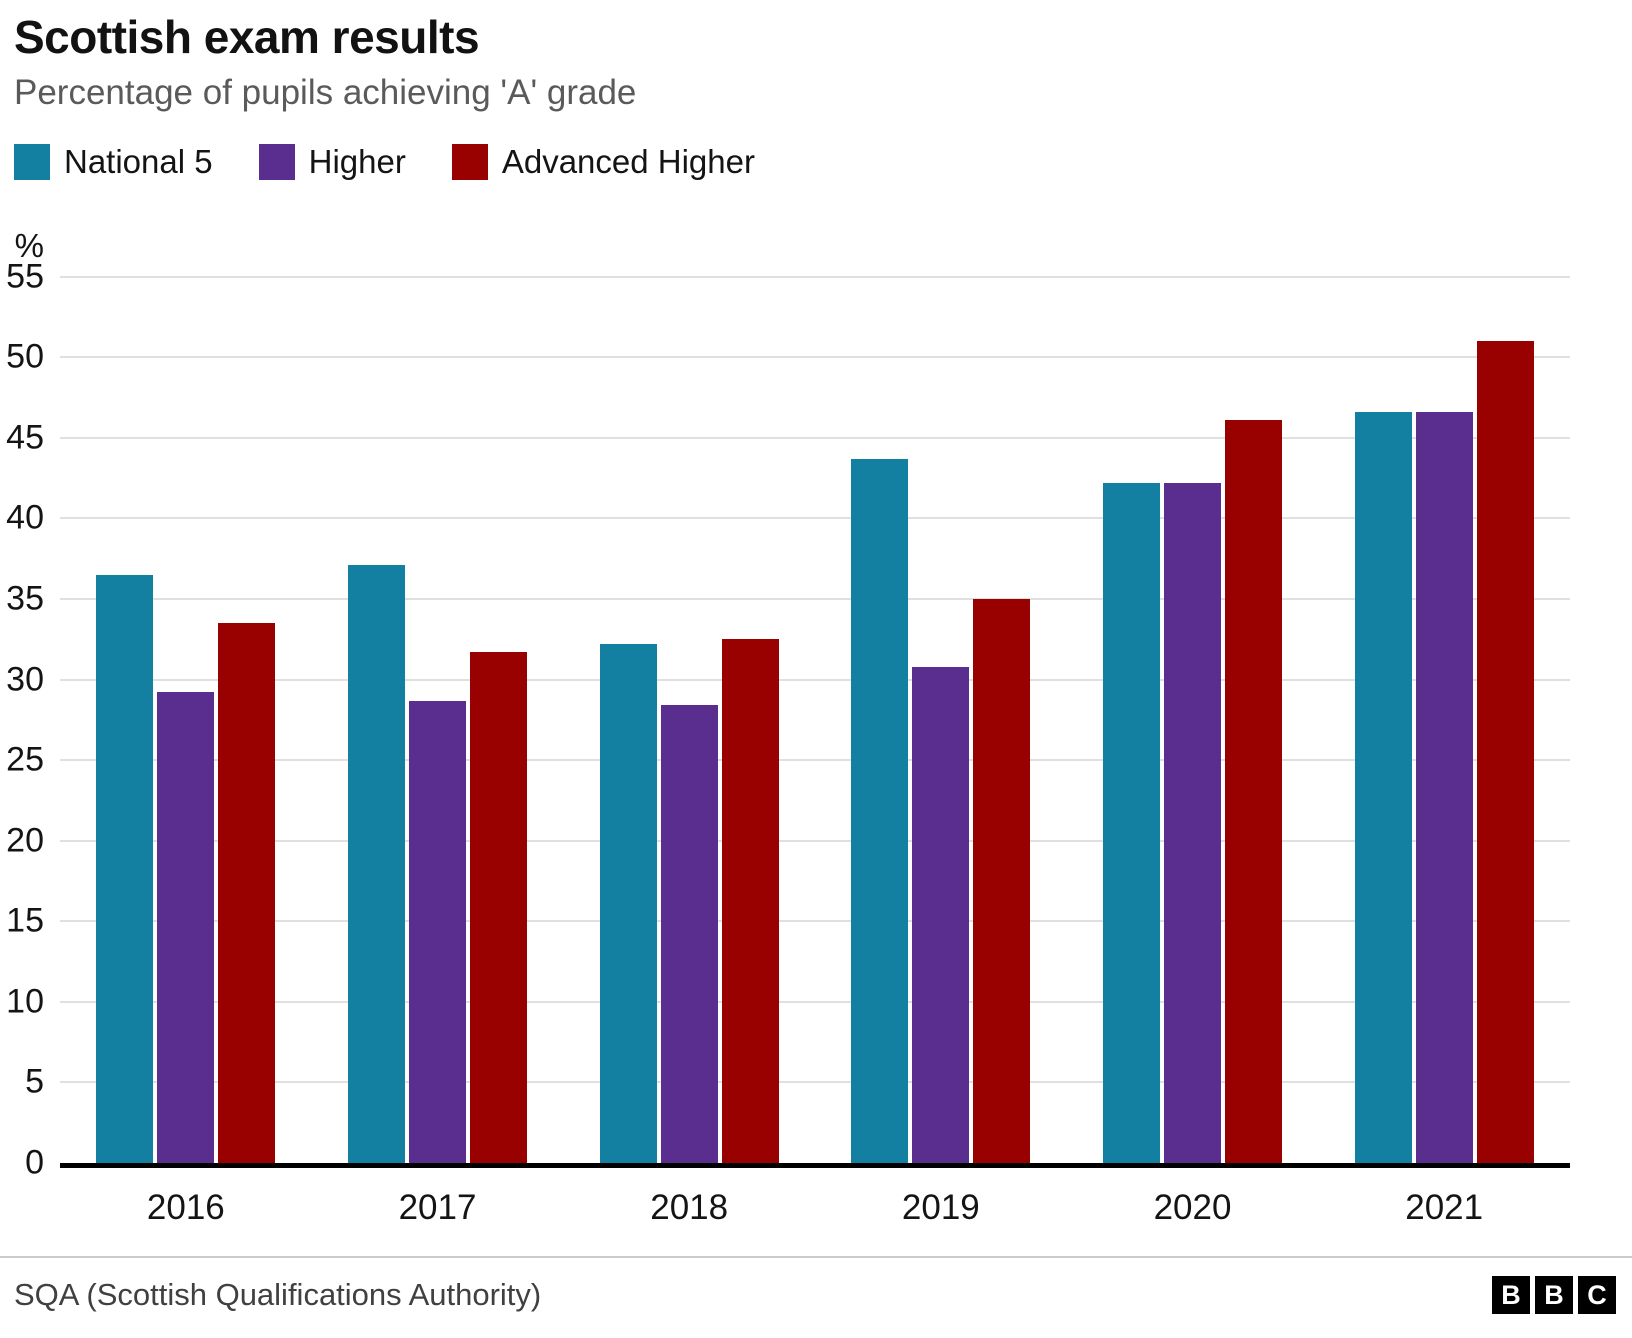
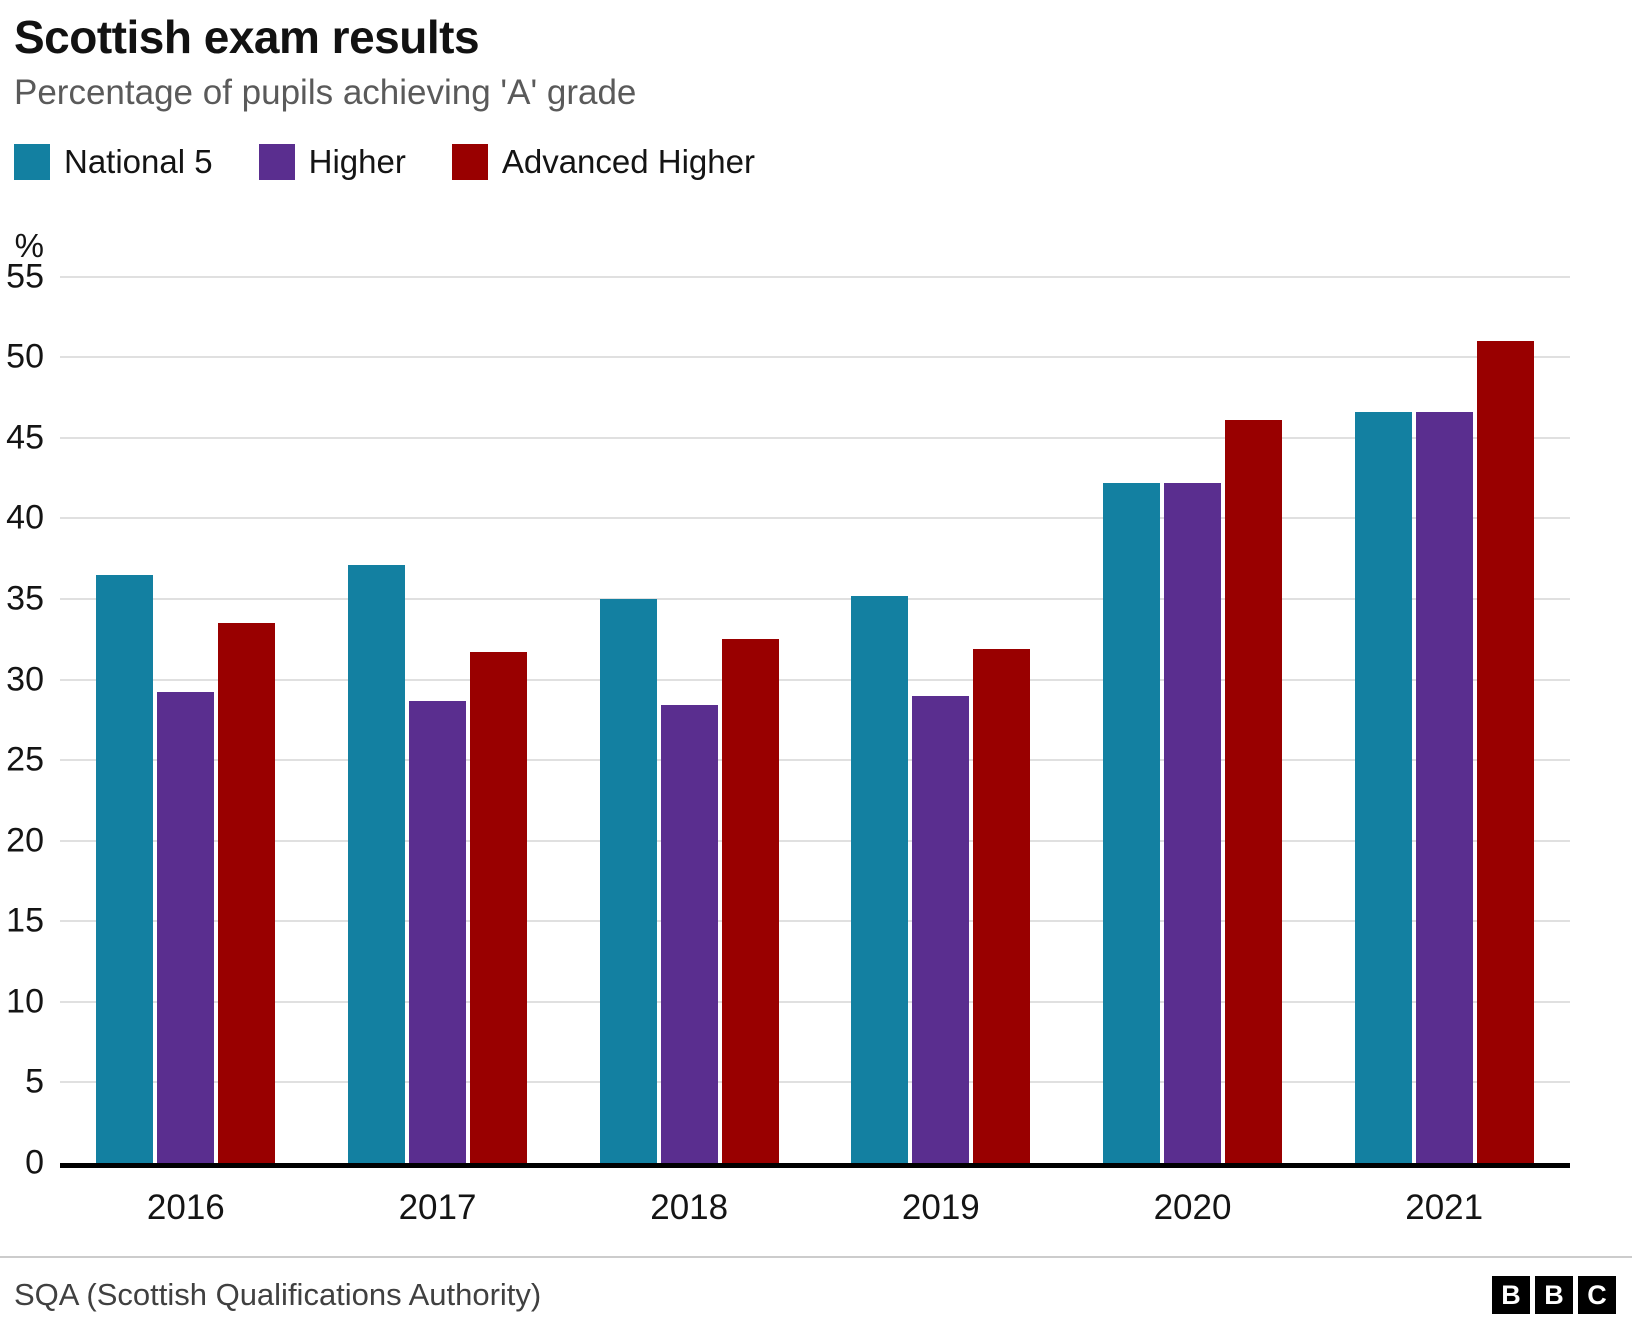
National 5/2018: 32.2 -> 35.0
National 5/2019: 43.7 -> 35.2
Higher/2019: 30.8 -> 29.0
Advanced Higher/2019: 35.0 -> 31.9
